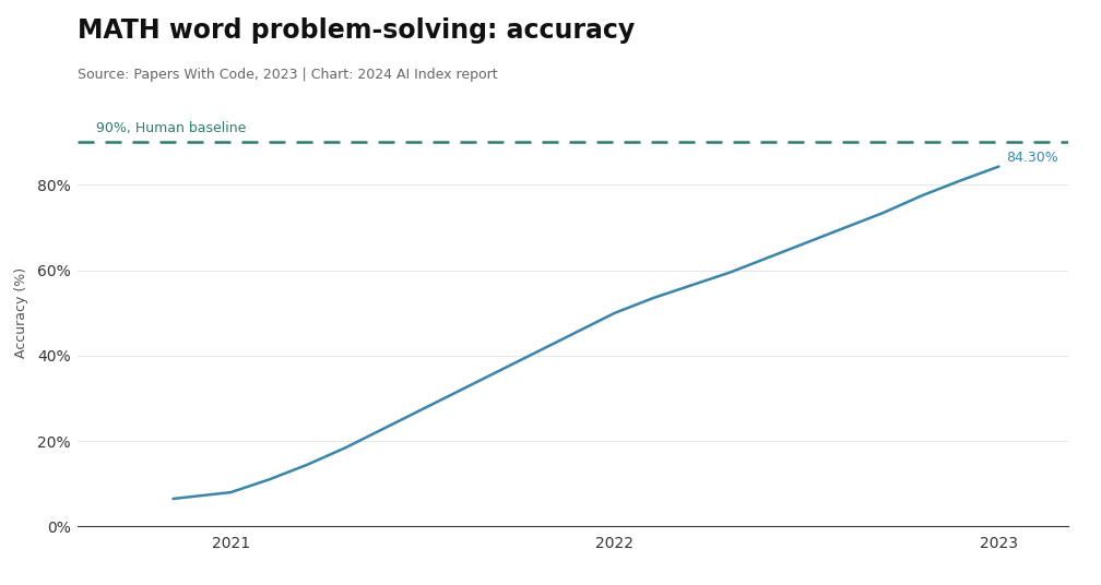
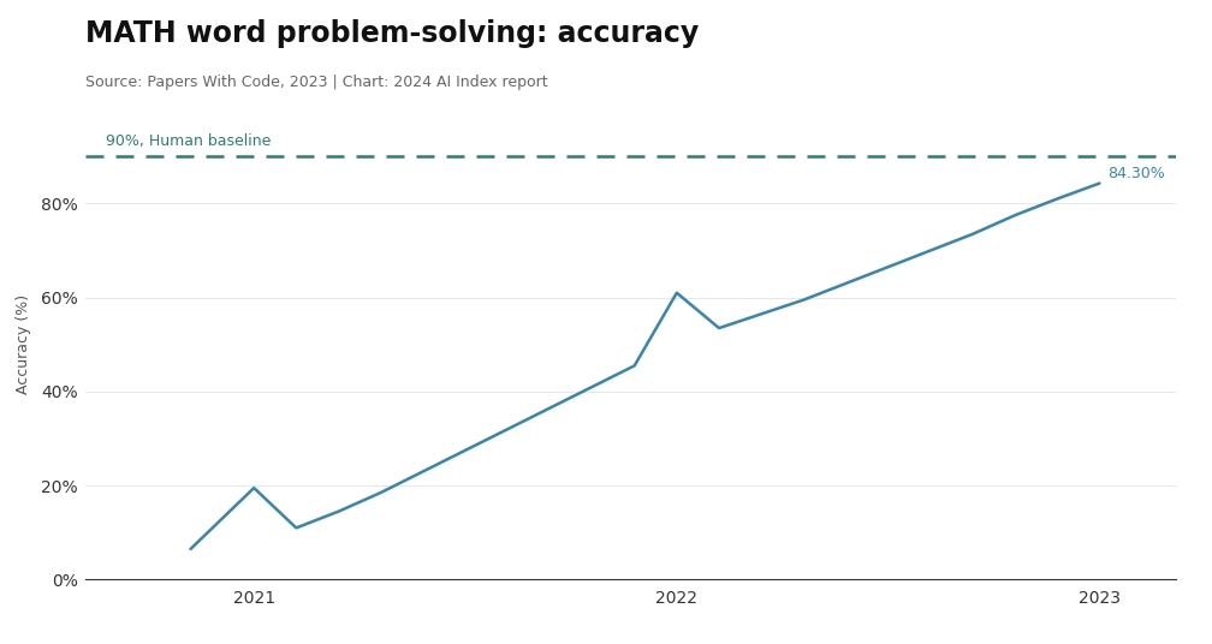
2021: 8.0% -> 19.5%
2022: 50.0% -> 61.0%
